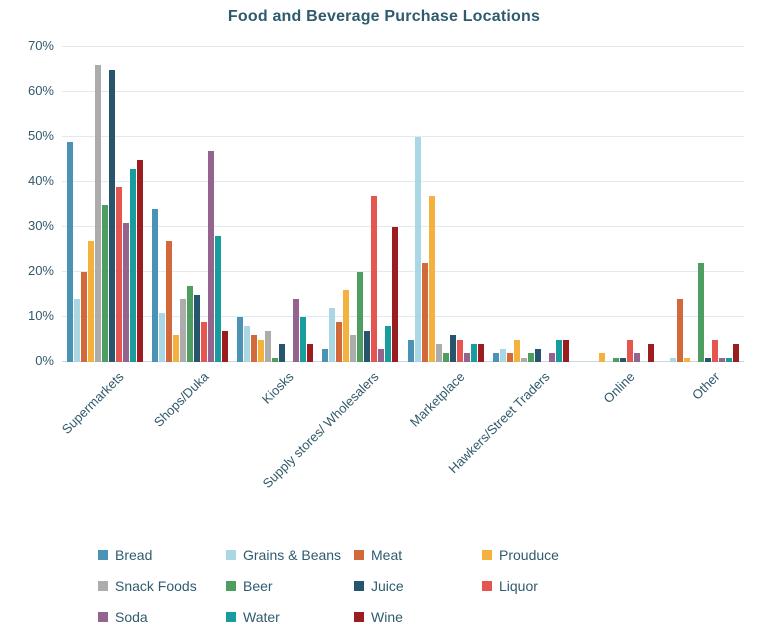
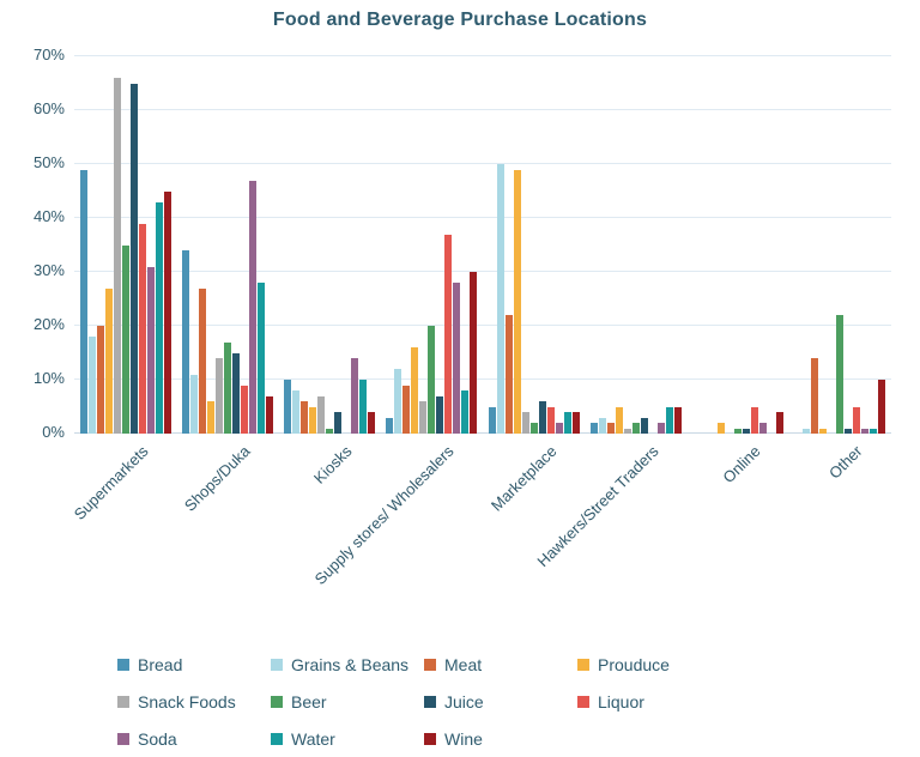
Grains & Beans/Supermarkets: 14% -> 18%
Soda/Supply stores/ Wholesalers: 3% -> 28%
Prouduce/Marketplace: 37% -> 49%
Wine/Other: 4% -> 10%
